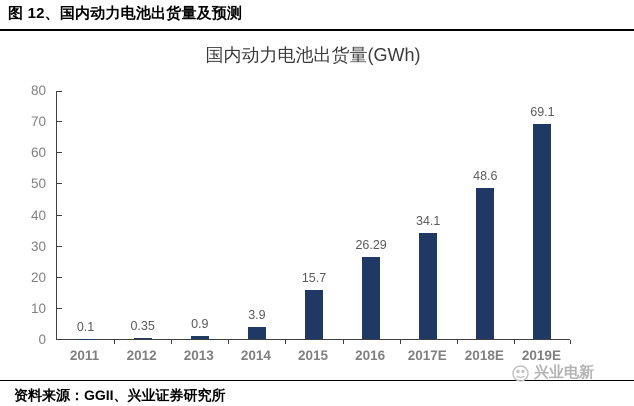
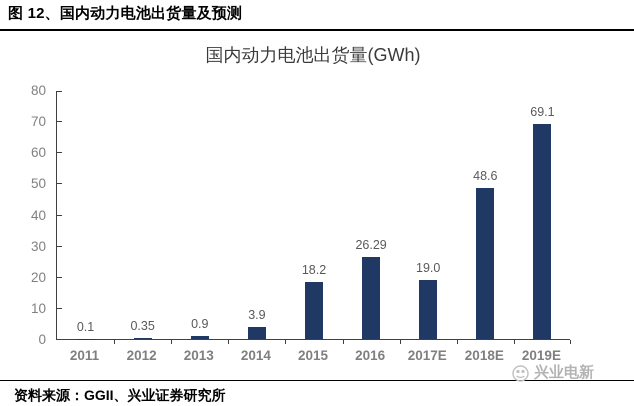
2015: 15.7 -> 18.2
2017E: 34.1 -> 19.0
